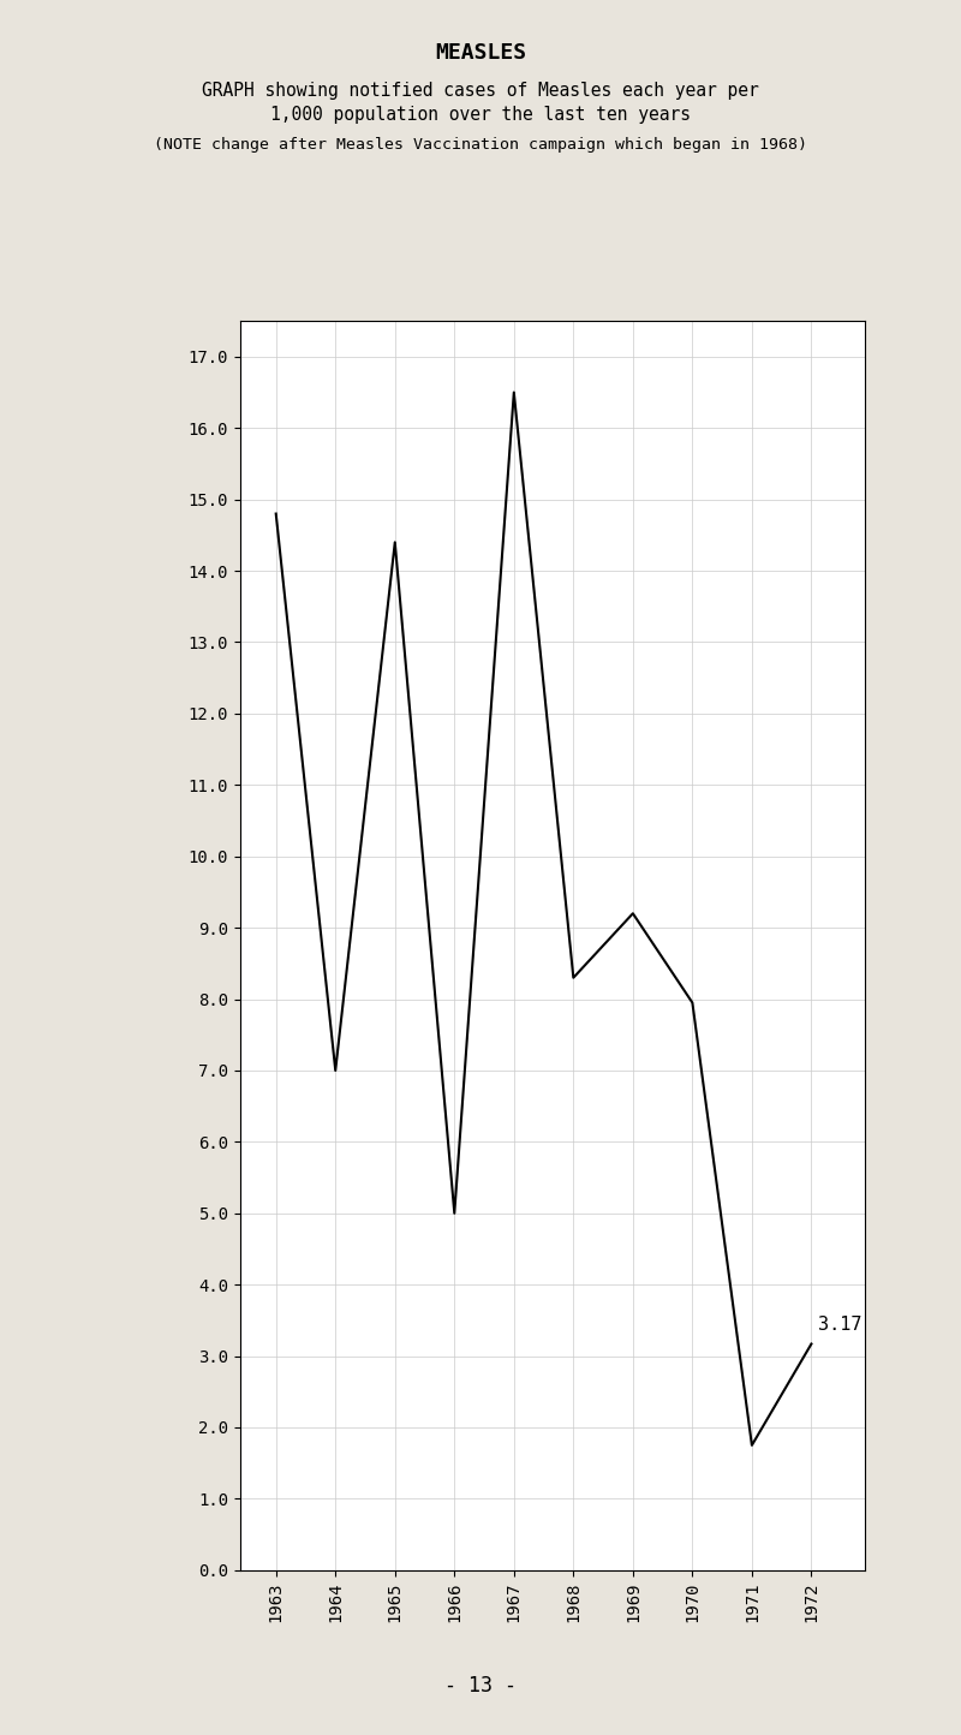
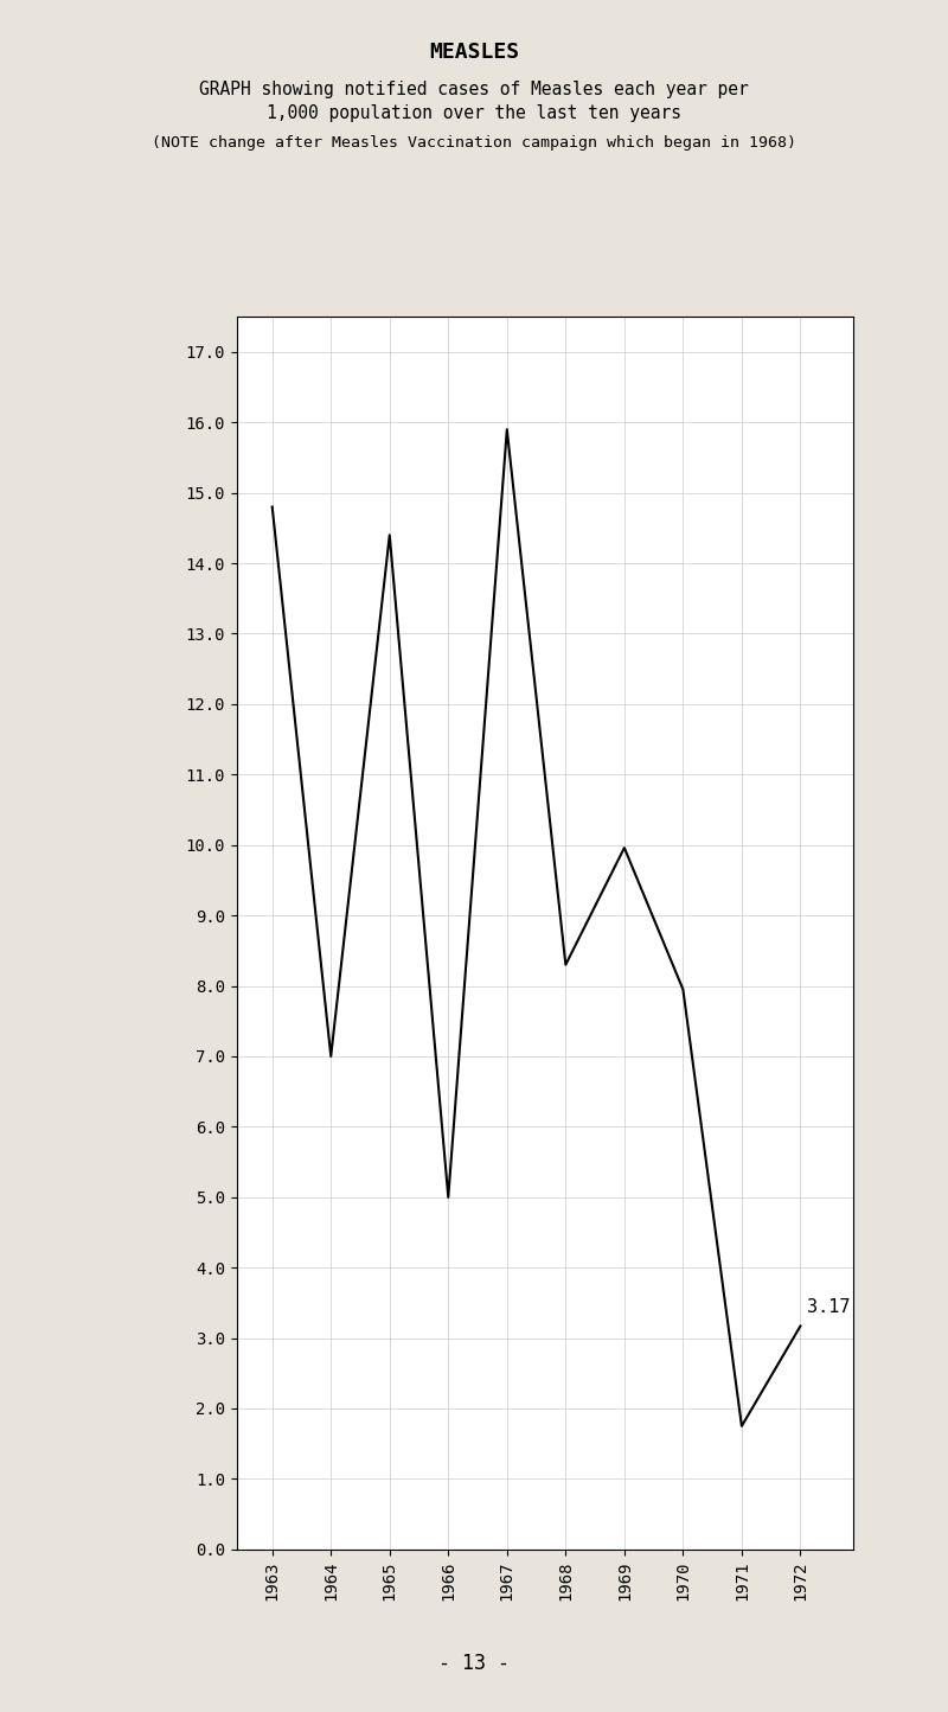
1967: 16.50 -> 15.90
1969: 9.20 -> 9.96
